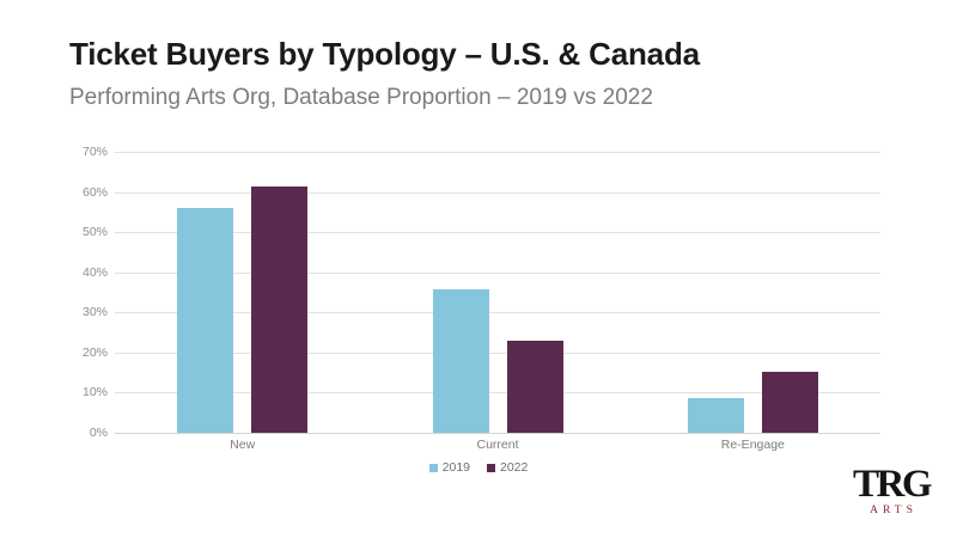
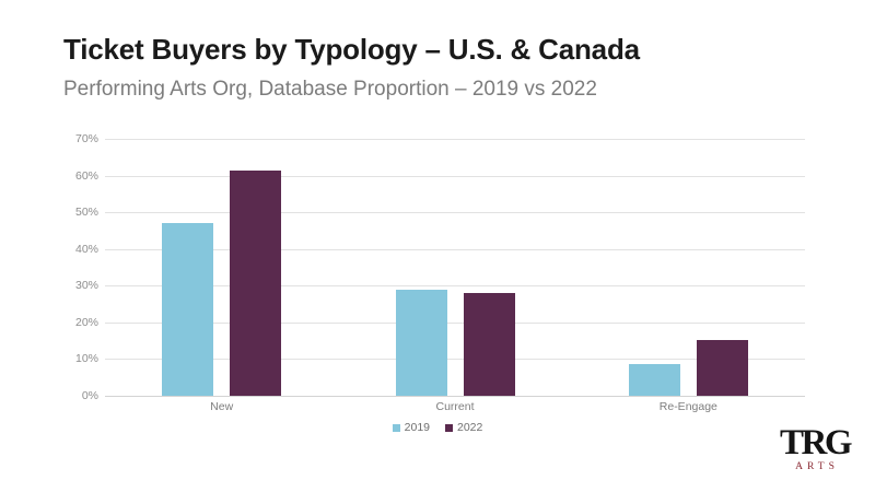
2019/New: 56% -> 47%
2019/Current: 36% -> 29%
2022/Current: 23% -> 28%
